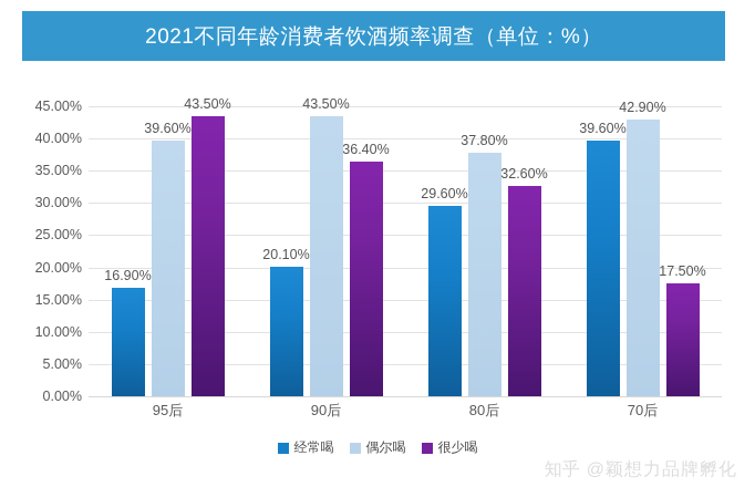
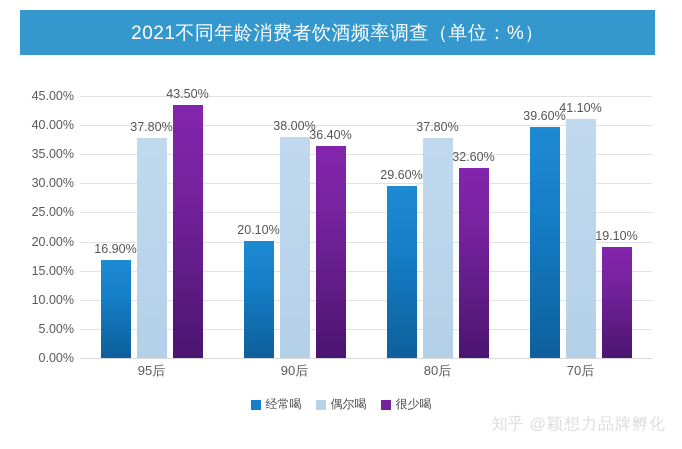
偶尔喝/95后: 39.60% -> 37.80%
偶尔喝/90后: 43.50% -> 38.00%
偶尔喝/70后: 42.90% -> 41.10%
很少喝/70后: 17.50% -> 19.10%
